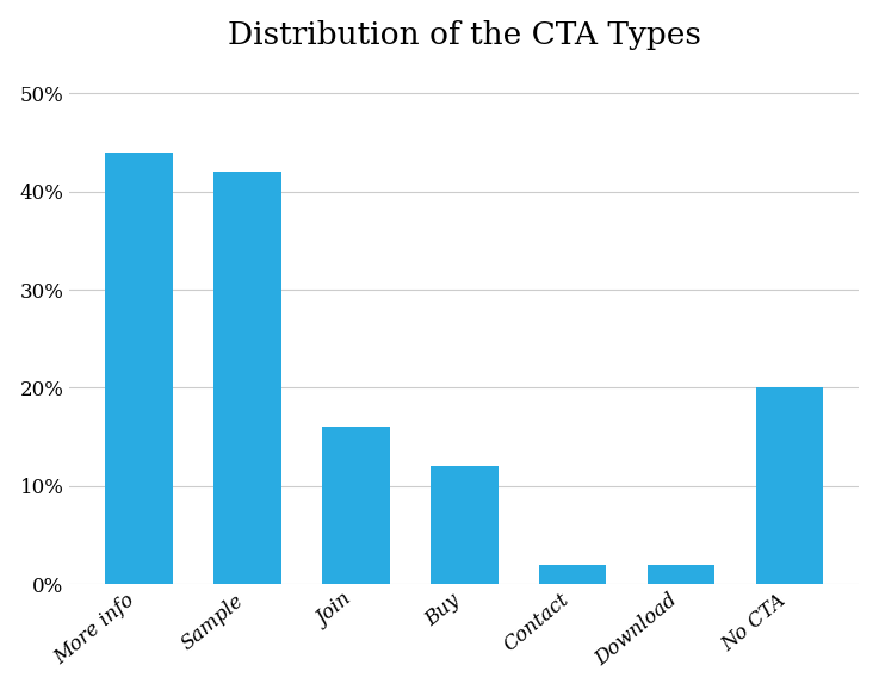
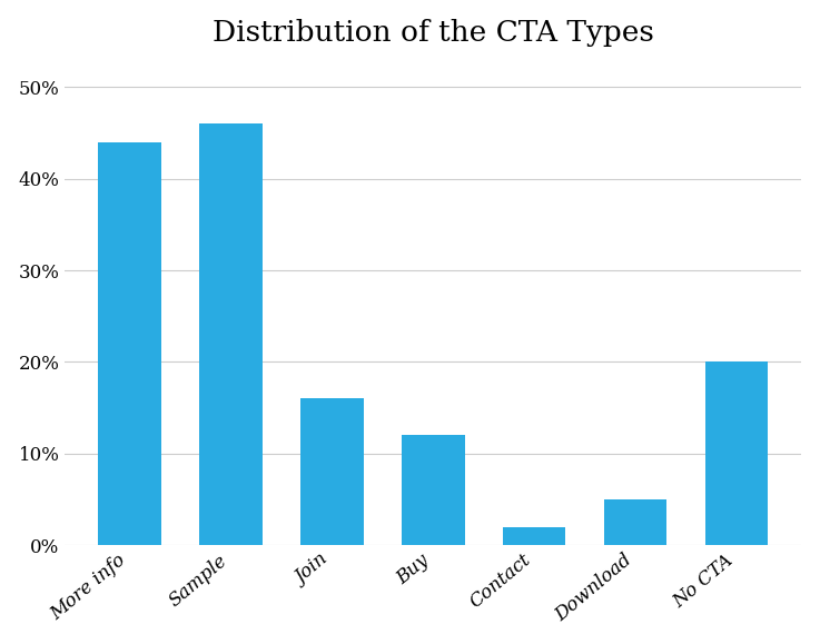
Sample: 42% -> 46%
Download: 2% -> 5%
